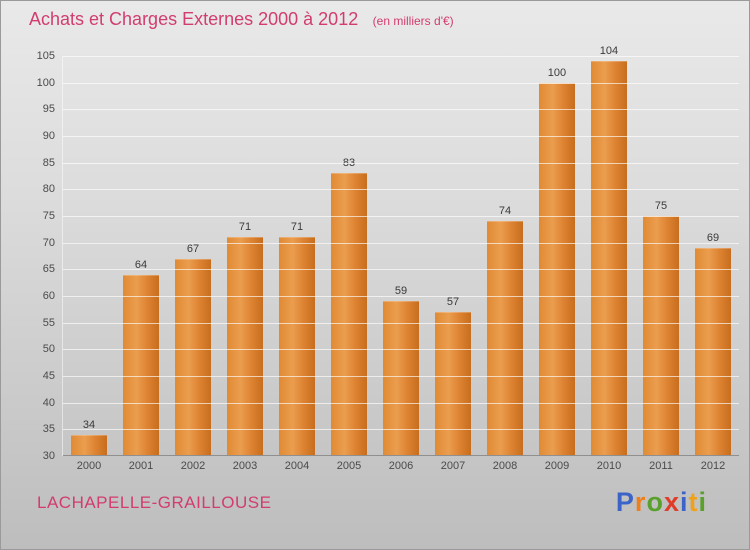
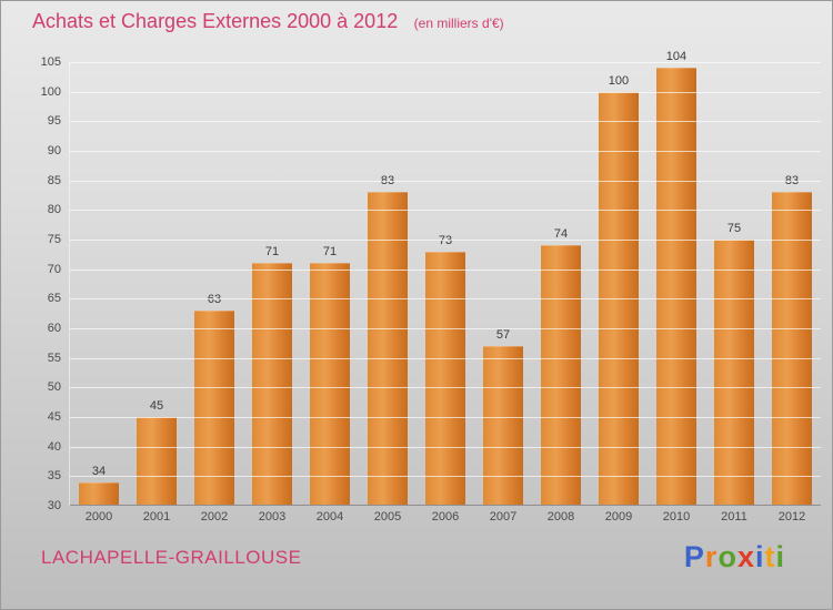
2001: 64 -> 45
2002: 67 -> 63
2006: 59 -> 73
2012: 69 -> 83
